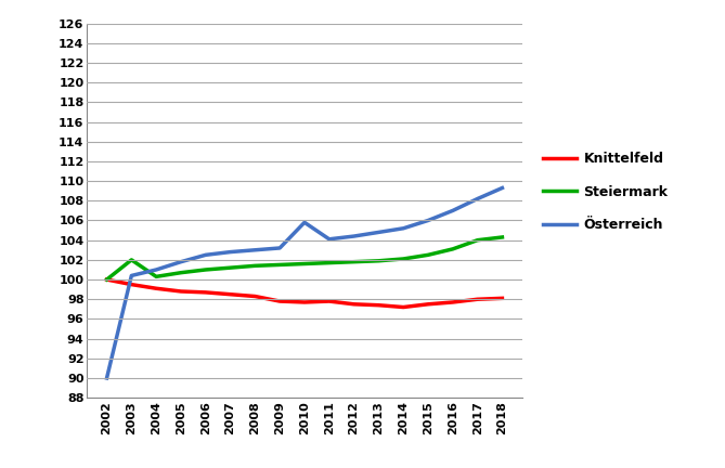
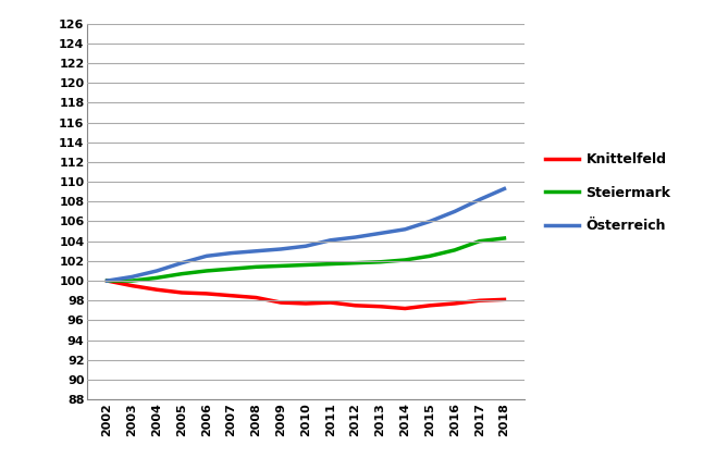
Österreich/2002: 90.0 -> 100.0
Steiermark/2003: 102.0 -> 100.0
Österreich/2010: 105.8 -> 103.5
